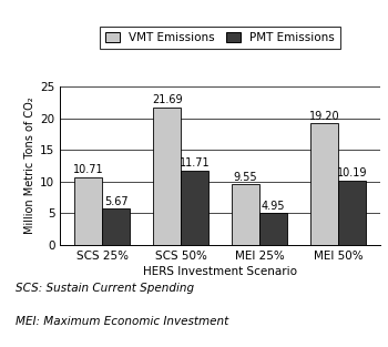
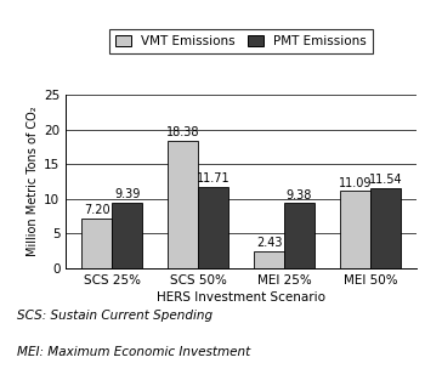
VMT Emissions/SCS 25%: 10.71 -> 7.20
PMT Emissions/SCS 25%: 5.67 -> 9.39
VMT Emissions/SCS 50%: 21.69 -> 18.38
VMT Emissions/MEI 25%: 9.55 -> 2.43
PMT Emissions/MEI 25%: 4.95 -> 9.38
VMT Emissions/MEI 50%: 19.20 -> 11.09
PMT Emissions/MEI 50%: 10.19 -> 11.54
